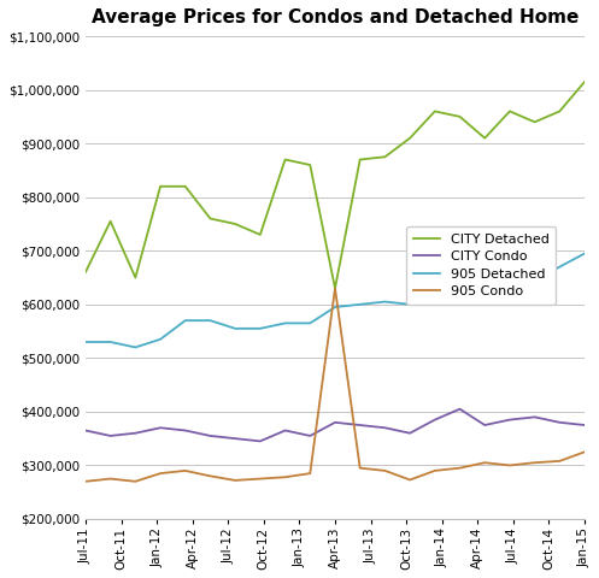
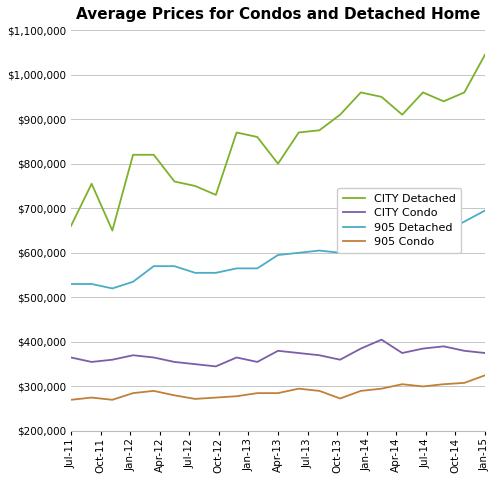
CITY Detached/Apr-13: $630,000 -> $800,000
905 Condo/Apr-13: $630,000 -> $285,000
CITY Detached/Jan-15: $1,015,000 -> $1,045,000
